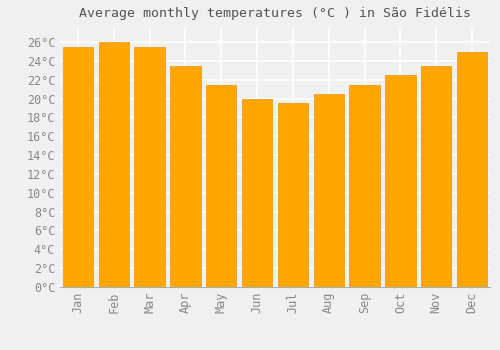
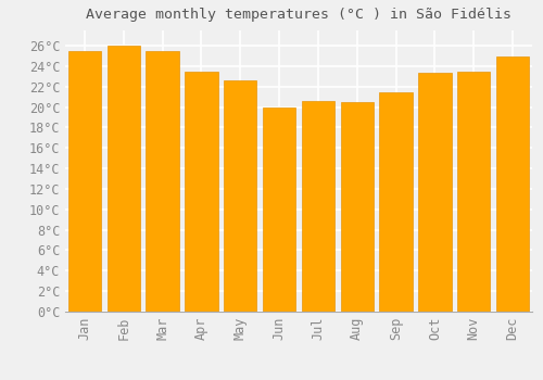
May: 21.5°C -> 22.6°C
Jul: 19.5°C -> 20.6°C
Oct: 22.5°C -> 23.4°C
